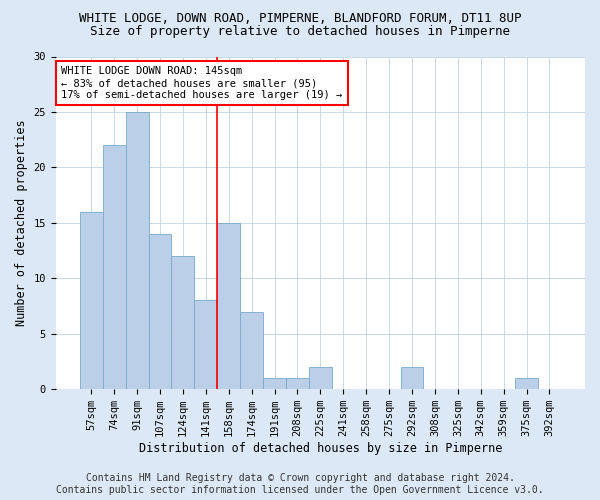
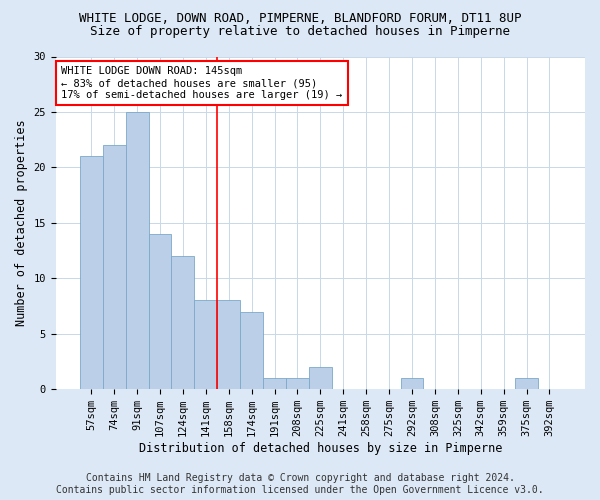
57sqm: 16 -> 21
158sqm: 15 -> 8
292sqm: 2 -> 1
